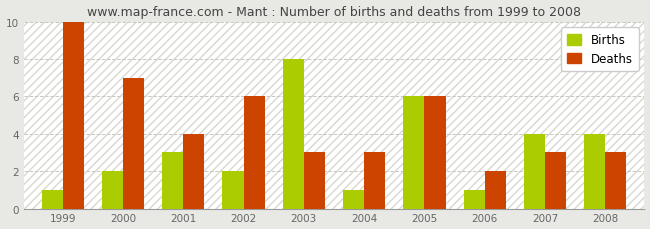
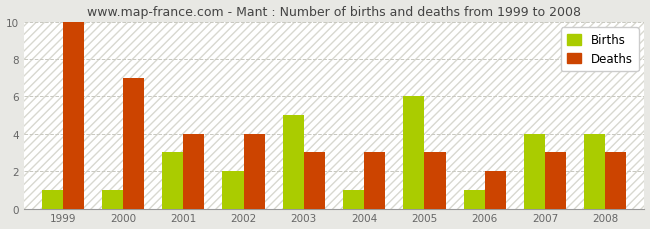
Births/2000: 2 -> 1
Deaths/2002: 6 -> 4
Births/2003: 8 -> 5
Deaths/2005: 6 -> 3
